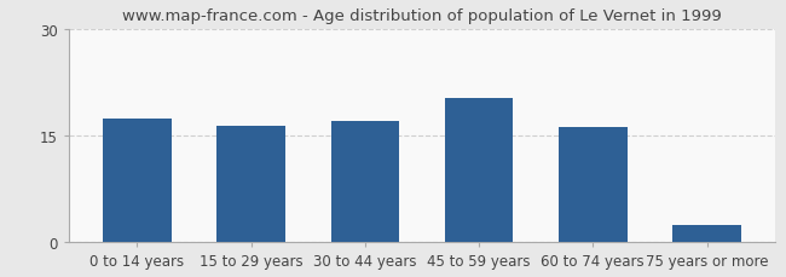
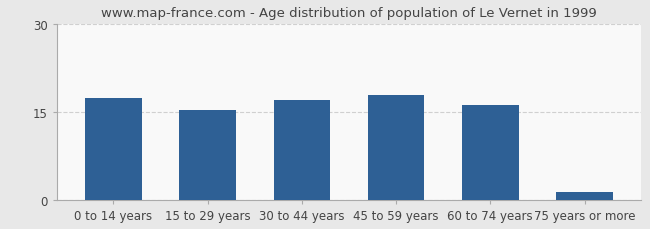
15 to 29 years: 16.4 -> 15.4
45 to 59 years: 20.4 -> 18.0
75 years or more: 2.4 -> 1.3
